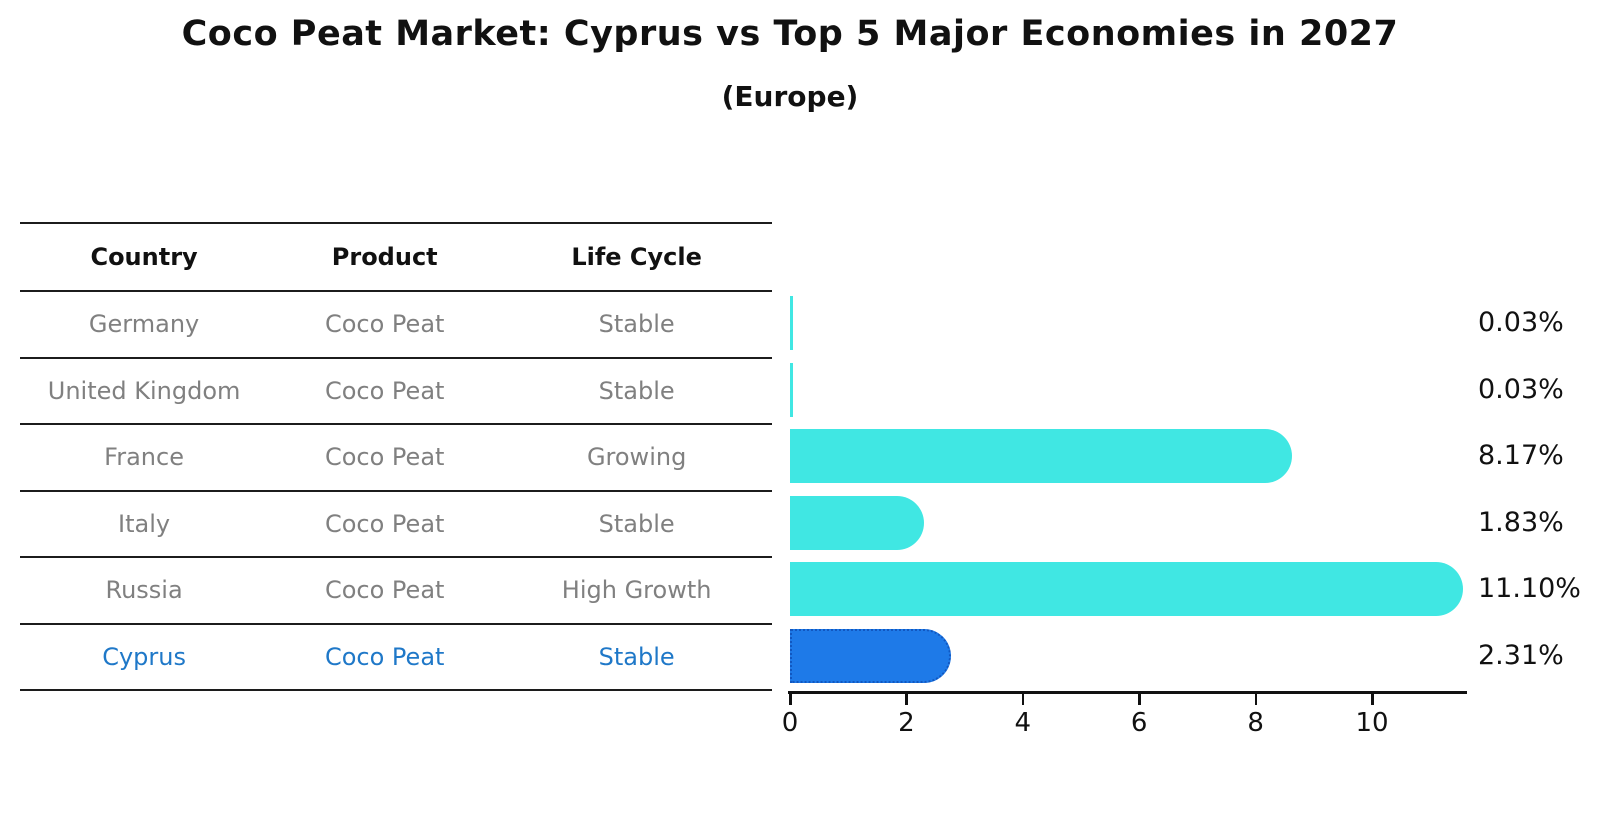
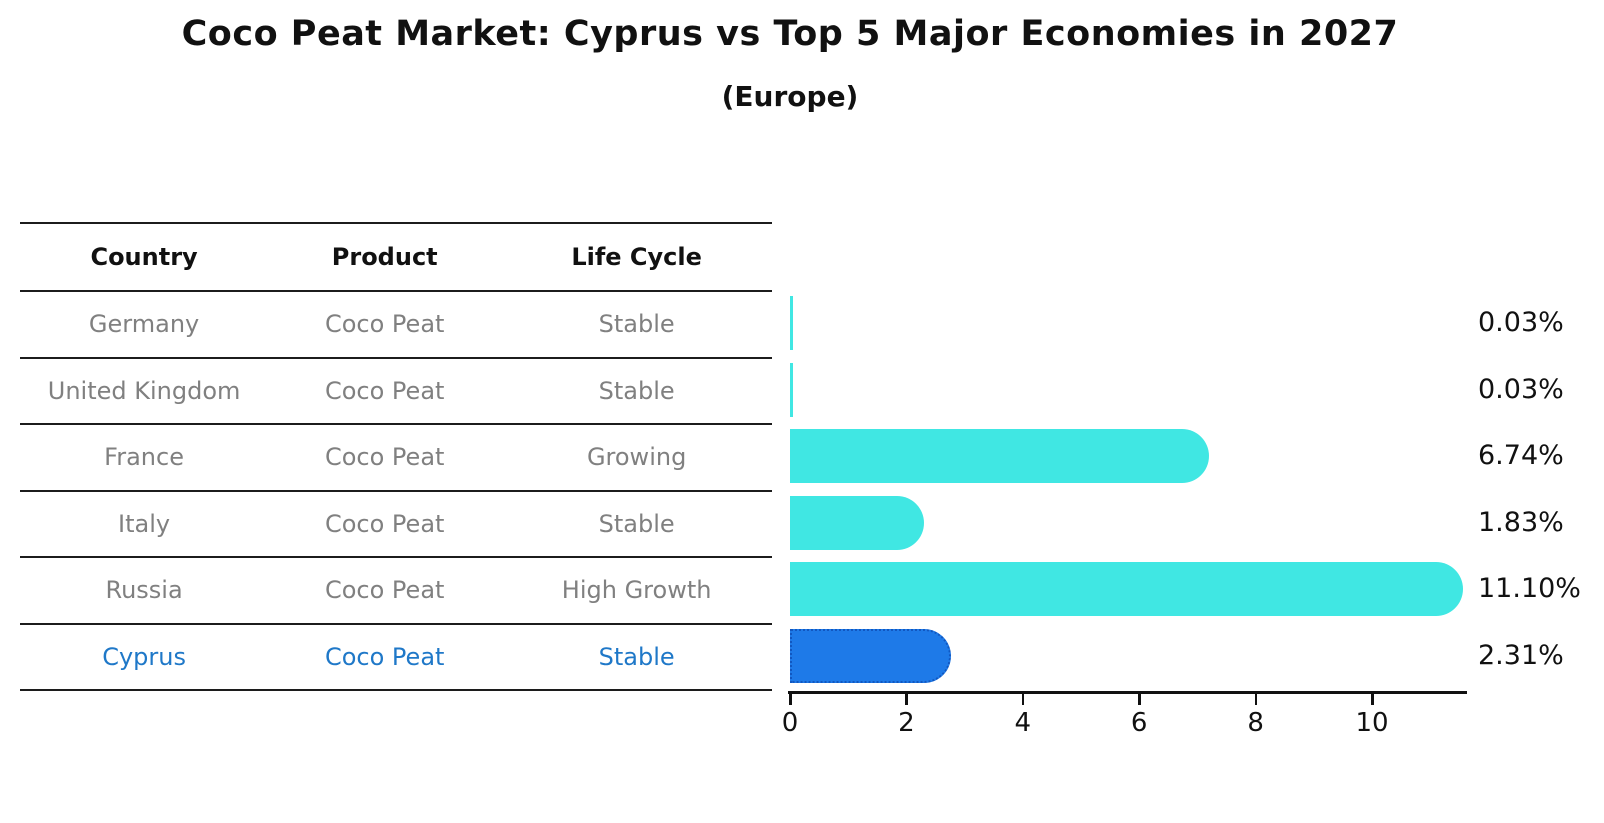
France: 8.17% -> 6.74%
